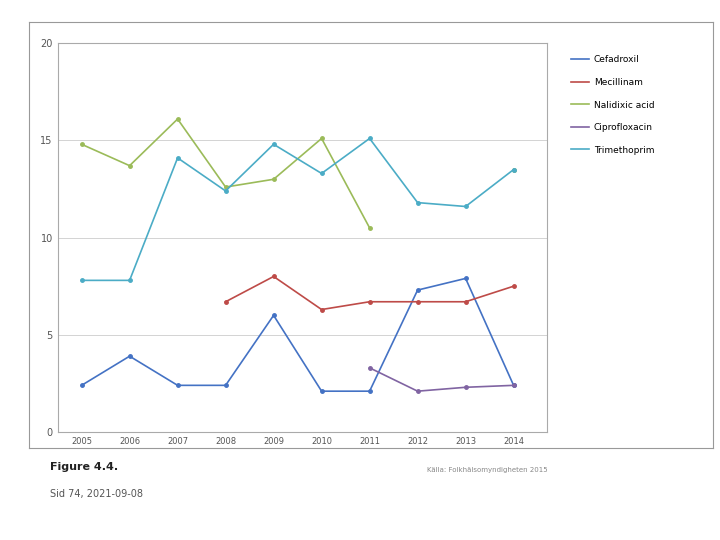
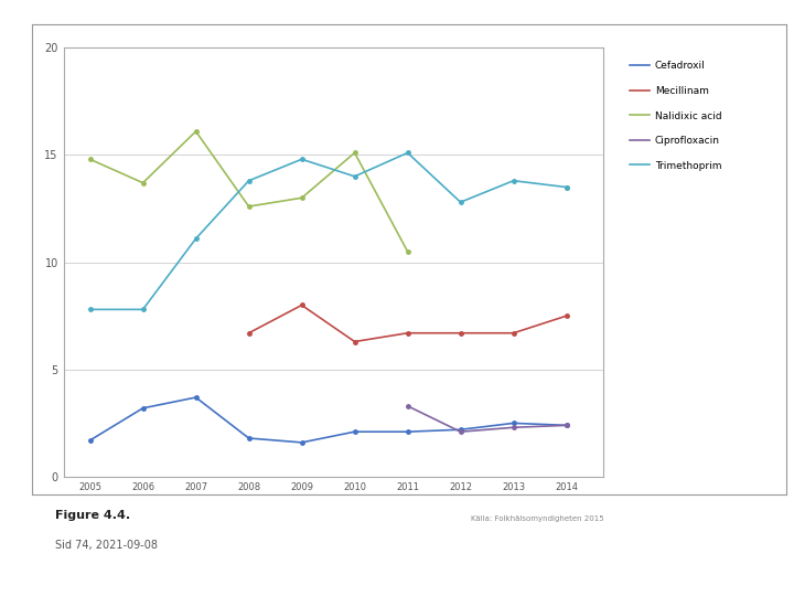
Cefadroxil/2005: 2.4 -> 1.7
Cefadroxil/2006: 3.9 -> 3.2
Cefadroxil/2007: 2.4 -> 3.7
Trimethoprim/2007: 14.1 -> 11.1
Cefadroxil/2008: 2.4 -> 1.8
Trimethoprim/2008: 12.4 -> 13.8
Cefadroxil/2009: 6.0 -> 1.6
Trimethoprim/2010: 13.3 -> 14.0
Cefadroxil/2012: 7.3 -> 2.2
Trimethoprim/2012: 11.8 -> 12.8
Cefadroxil/2013: 7.9 -> 2.5
Trimethoprim/2013: 11.6 -> 13.8
